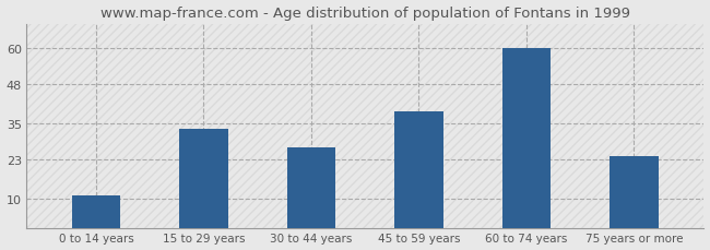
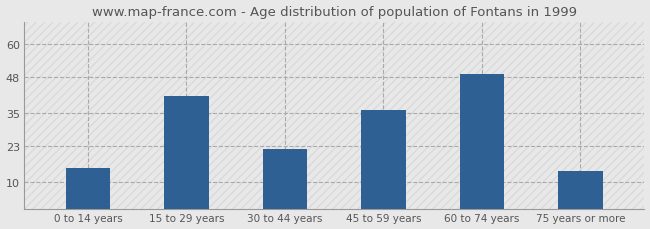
0 to 14 years: 11 -> 15
15 to 29 years: 33 -> 41
30 to 44 years: 27 -> 22
45 to 59 years: 39 -> 36
60 to 74 years: 60 -> 49
75 years or more: 24 -> 14
